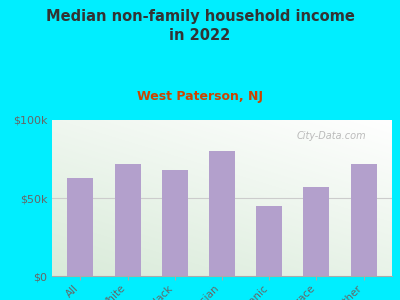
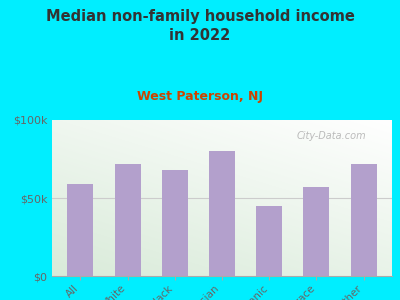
All: $63k -> $59k
